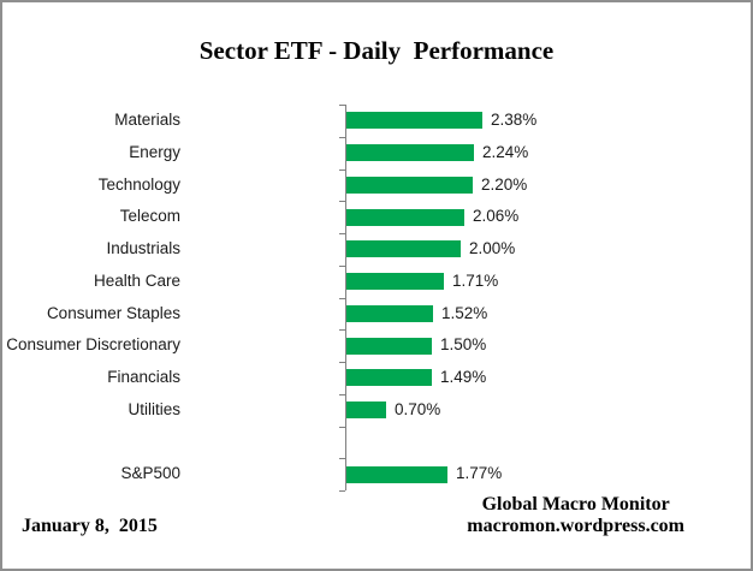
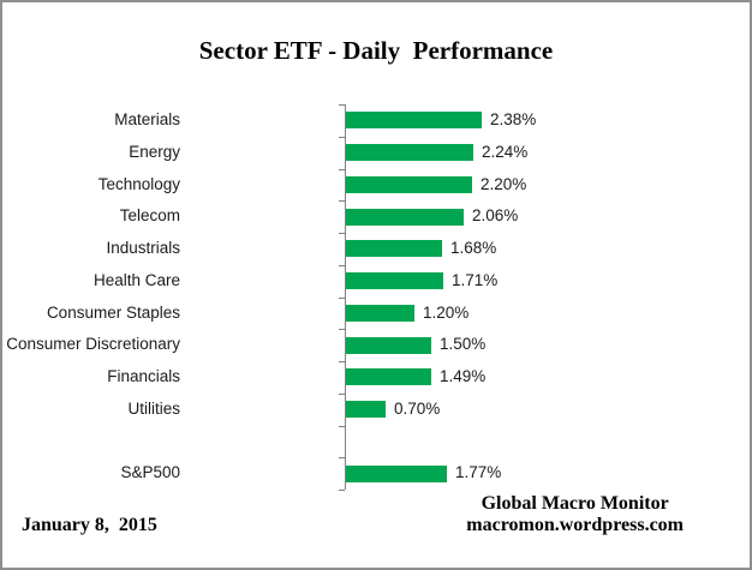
Industrials: 2.00% -> 1.68%
Consumer Staples: 1.52% -> 1.20%
